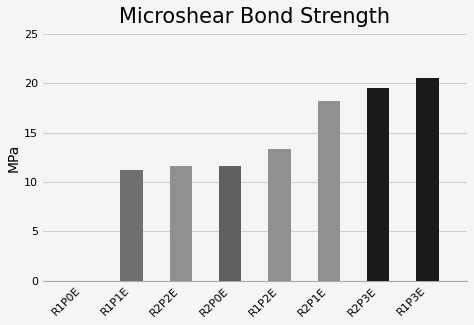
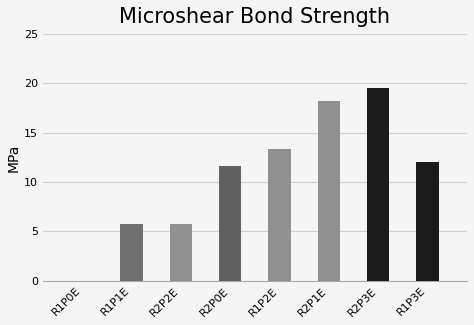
R1P1E: 11.2 -> 5.8
R2P2E: 11.6 -> 5.8
R1P3E: 20.5 -> 12.0
